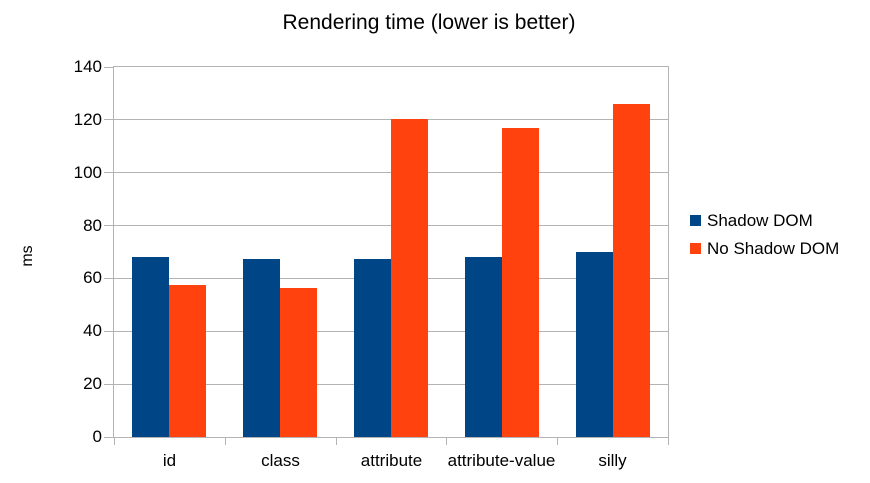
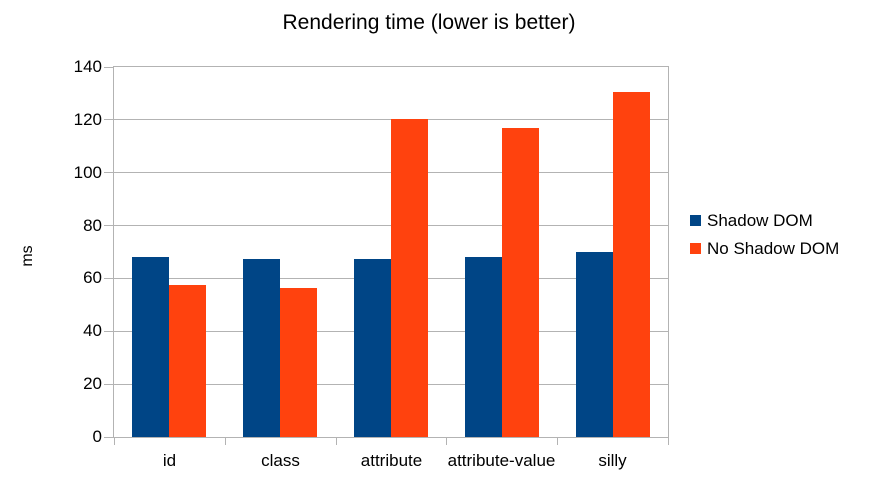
No Shadow DOM/silly: 126 -> 130
